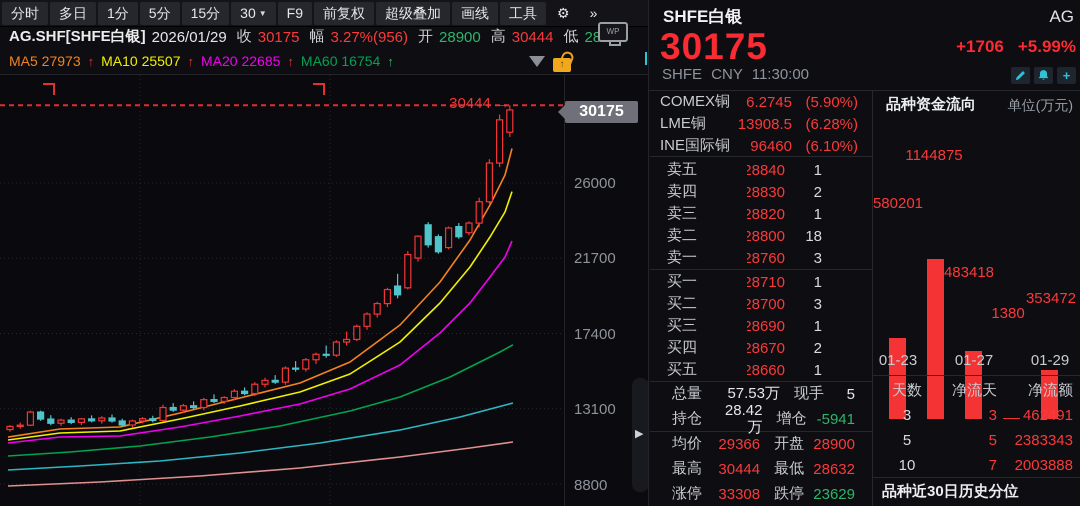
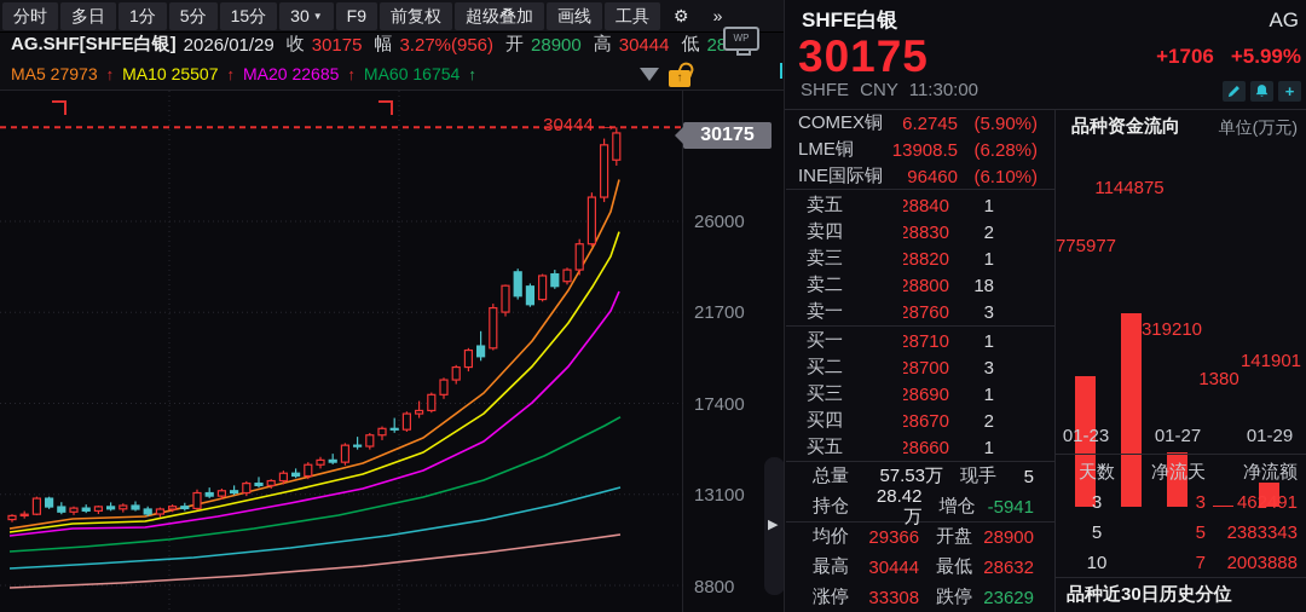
品种资金流向/01-23: 580201 -> 775977
品种资金流向/01-27: 483418 -> 319210
品种资金流向/01-29: 353472 -> 141901
